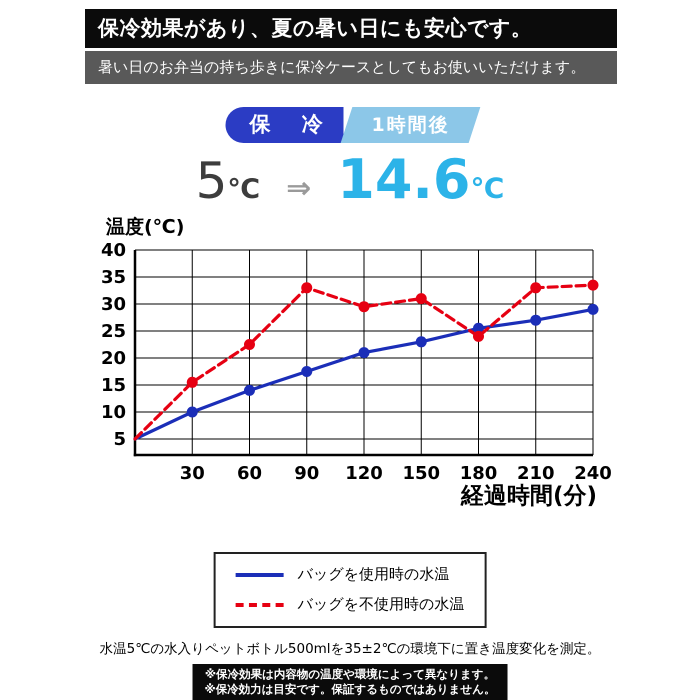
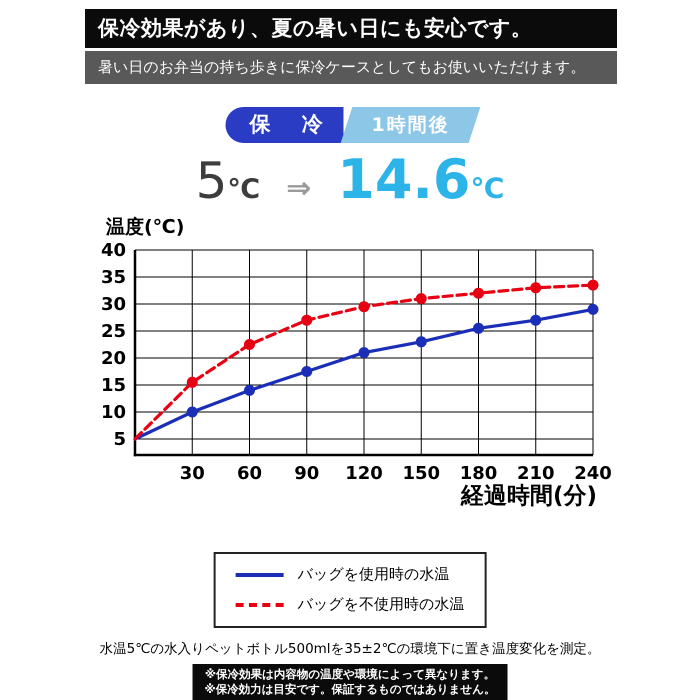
バッグを不使用時の水温/90: 33 -> 27
バッグを不使用時の水温/180: 24 -> 32
